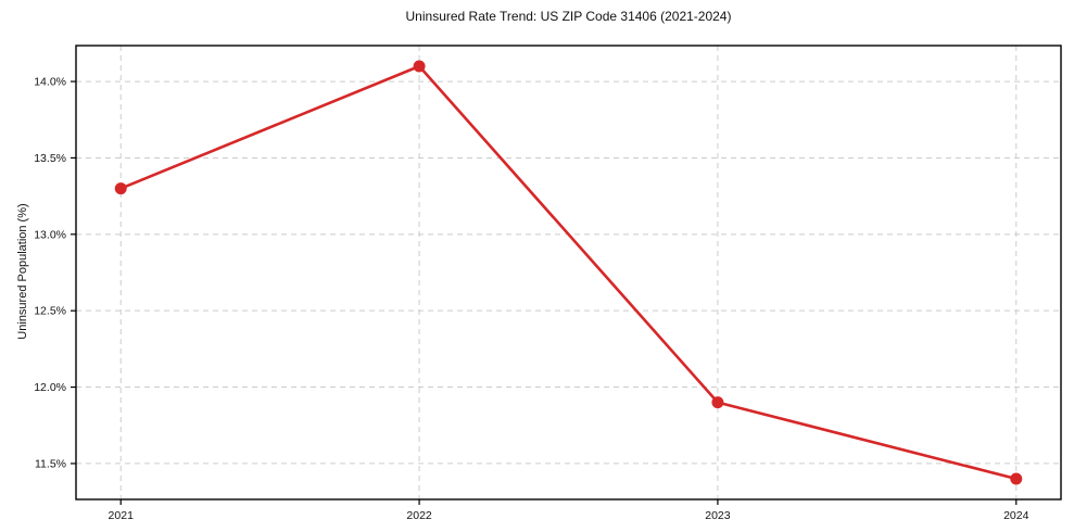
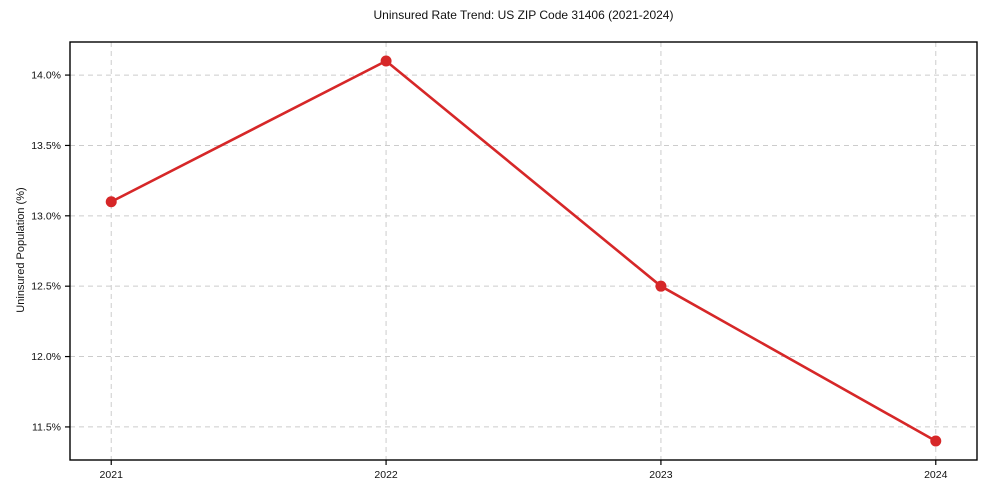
2021: 13.3% -> 13.1%
2023: 11.9% -> 12.5%
